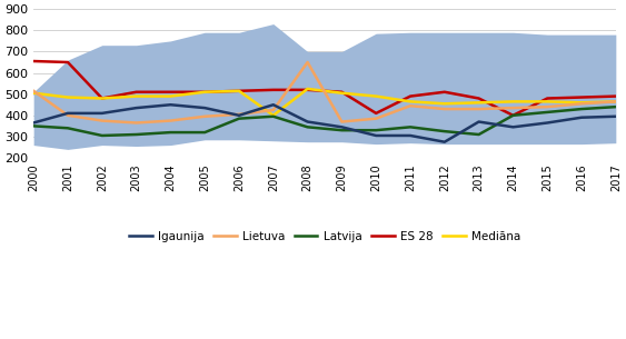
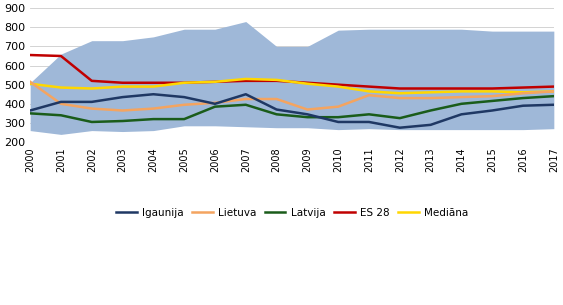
ES 28/2002: 480 -> 520
Mediāna/2007: 400 -> 530
Lietuva/2008: 650 -> 420
ES 28/2010: 410 -> 500
ES 28/2012: 510 -> 480
Igaunija/2013: 370 -> 290
Latvija/2013: 310 -> 360
ES 28/2014: 400 -> 480
